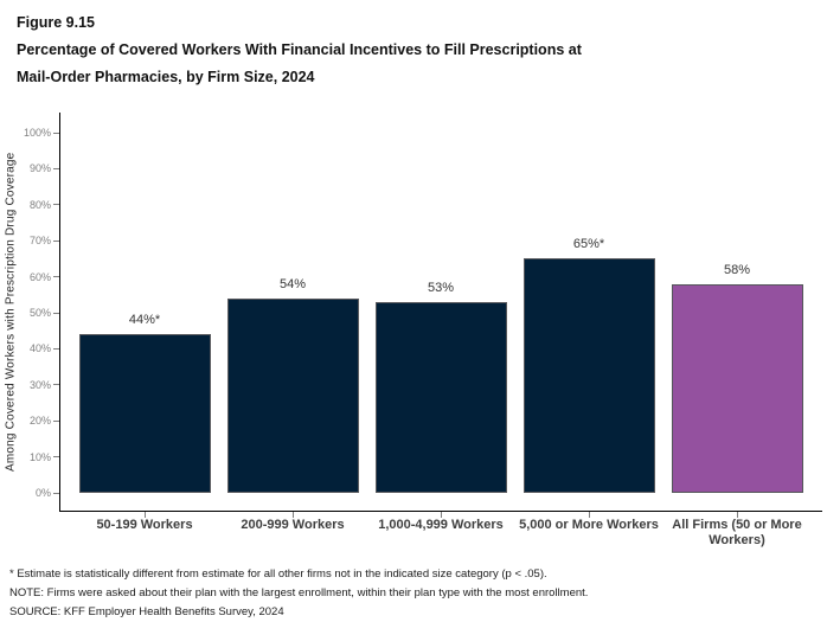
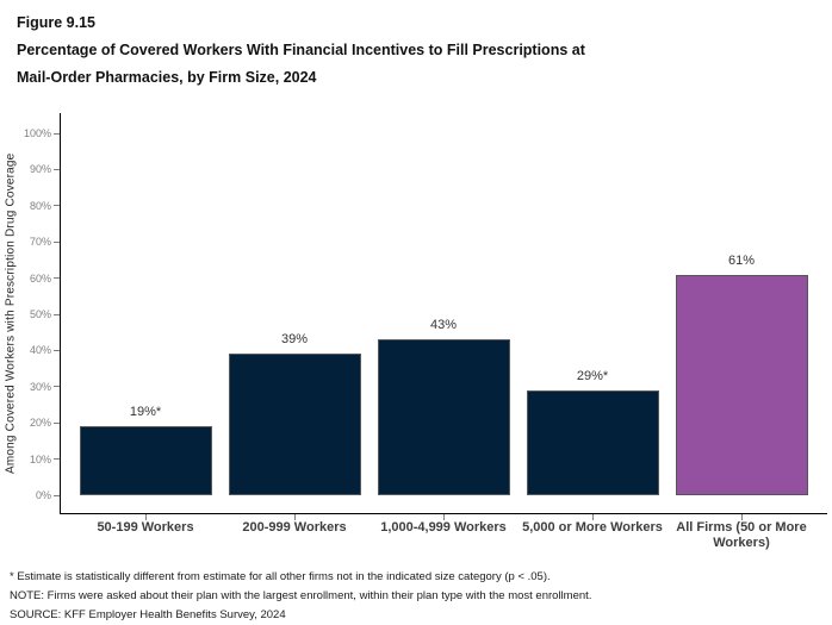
50-199 Workers: 44 -> 19
200-999 Workers: 54% -> 39%
1,000-4,999 Workers: 53% -> 43%
5,000 or More Workers: 65 -> 29
All Firms (50 or More Workers): 58% -> 61%
